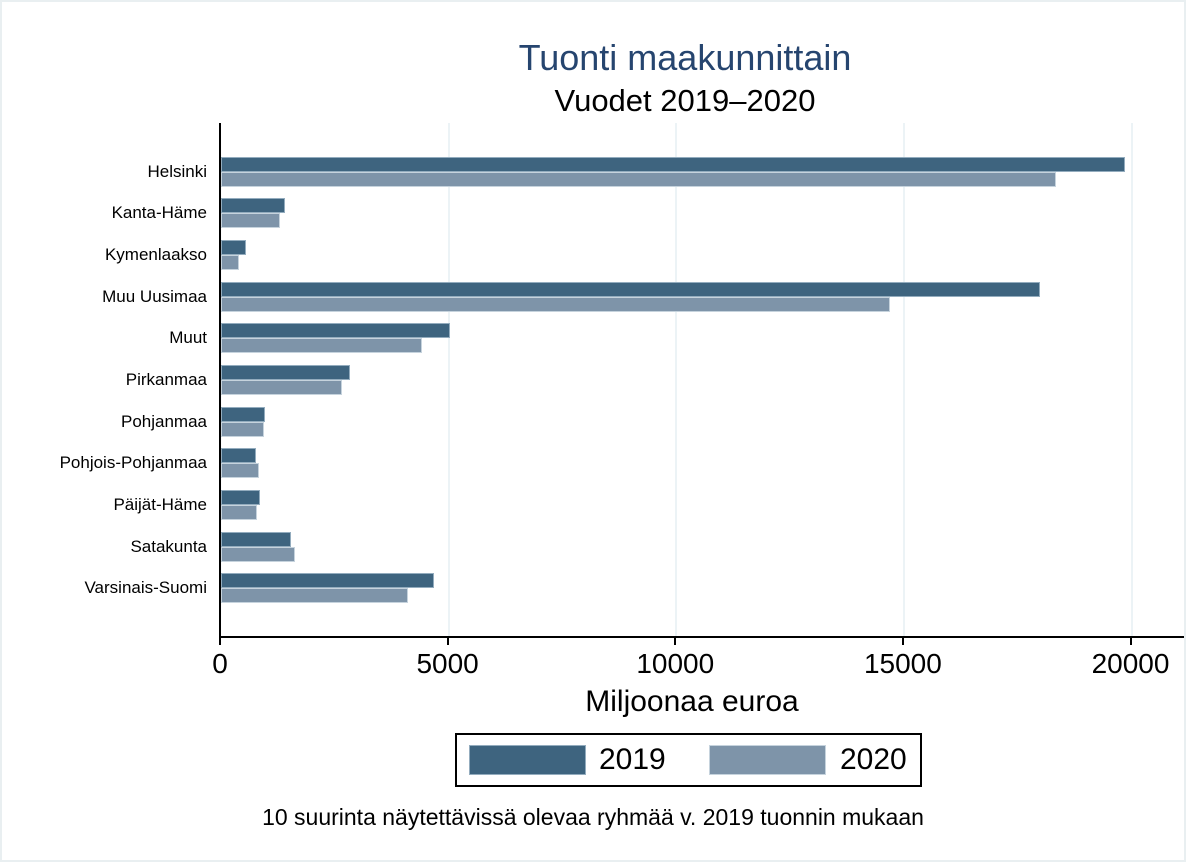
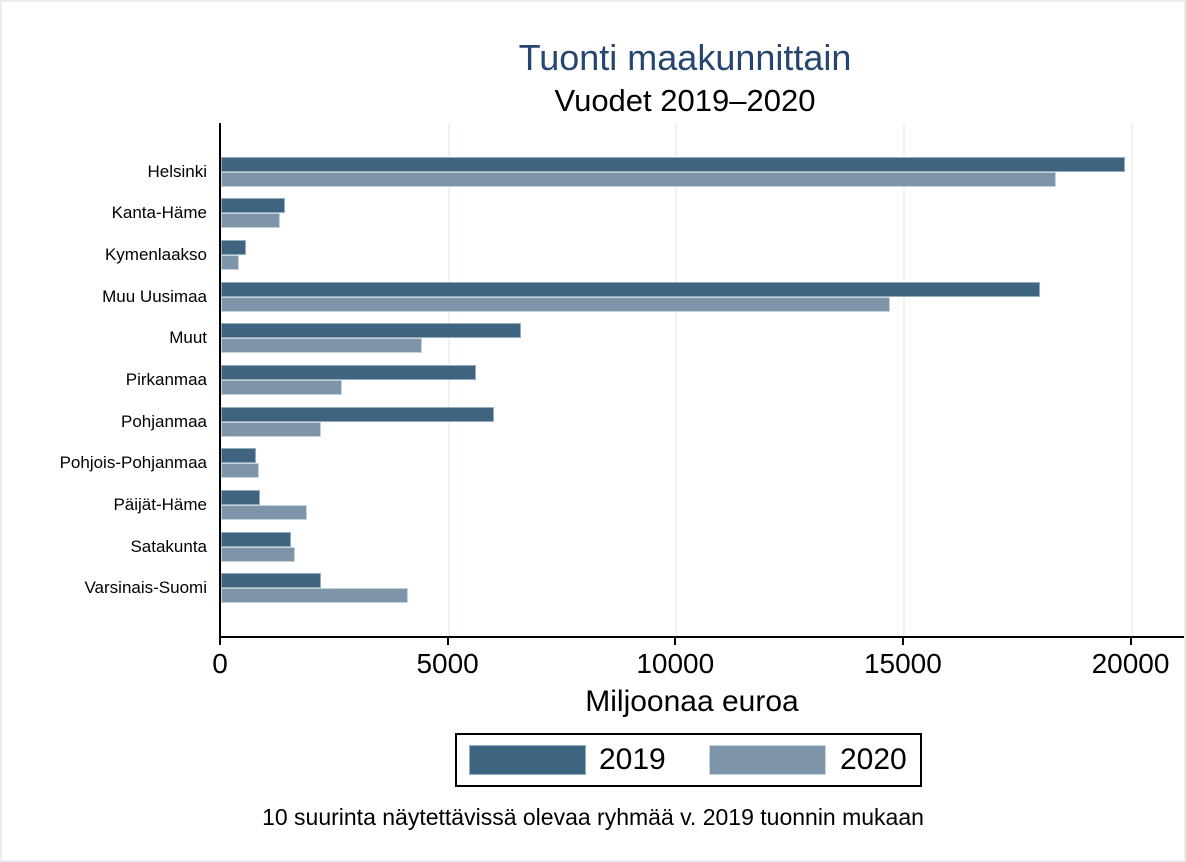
2019/Muut: 5000 -> 6600
2019/Pirkanmaa: 2800 -> 5600
2019/Pohjanmaa: 1000 -> 6000
2020/Pohjanmaa: 900 -> 2200
2020/Päijät-Häme: 800 -> 1900
2019/Varsinais-Suomi: 4700 -> 2200
